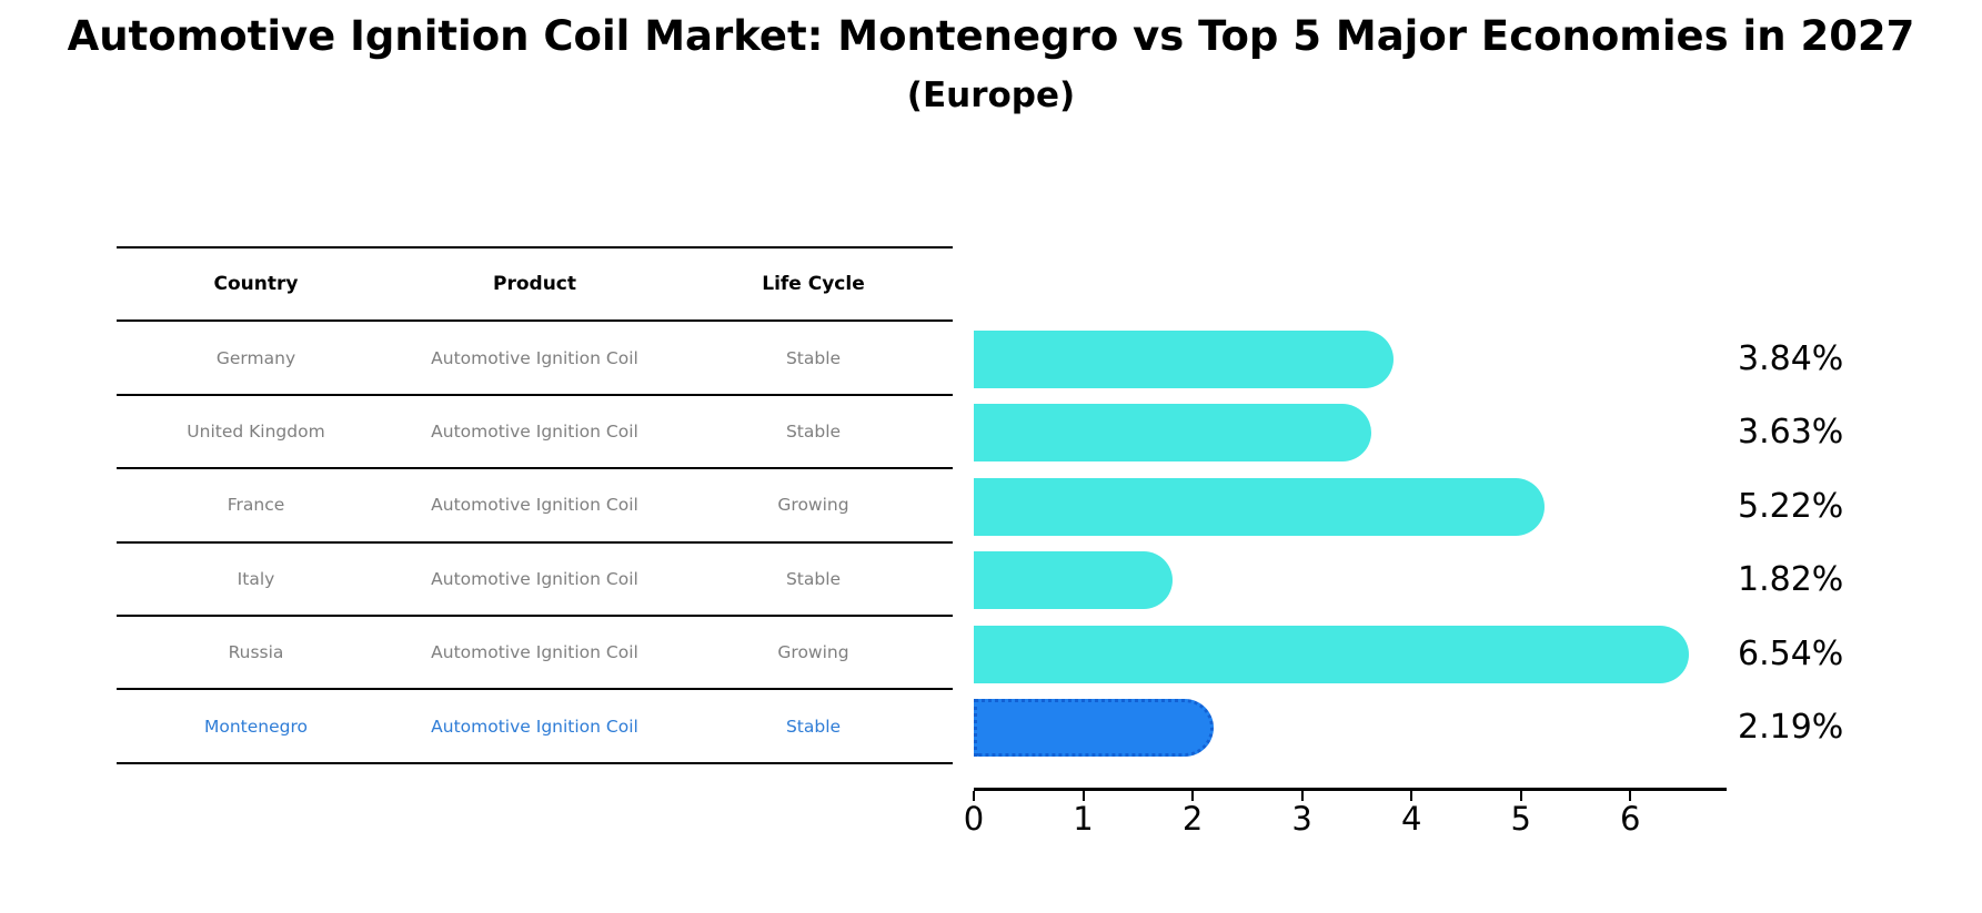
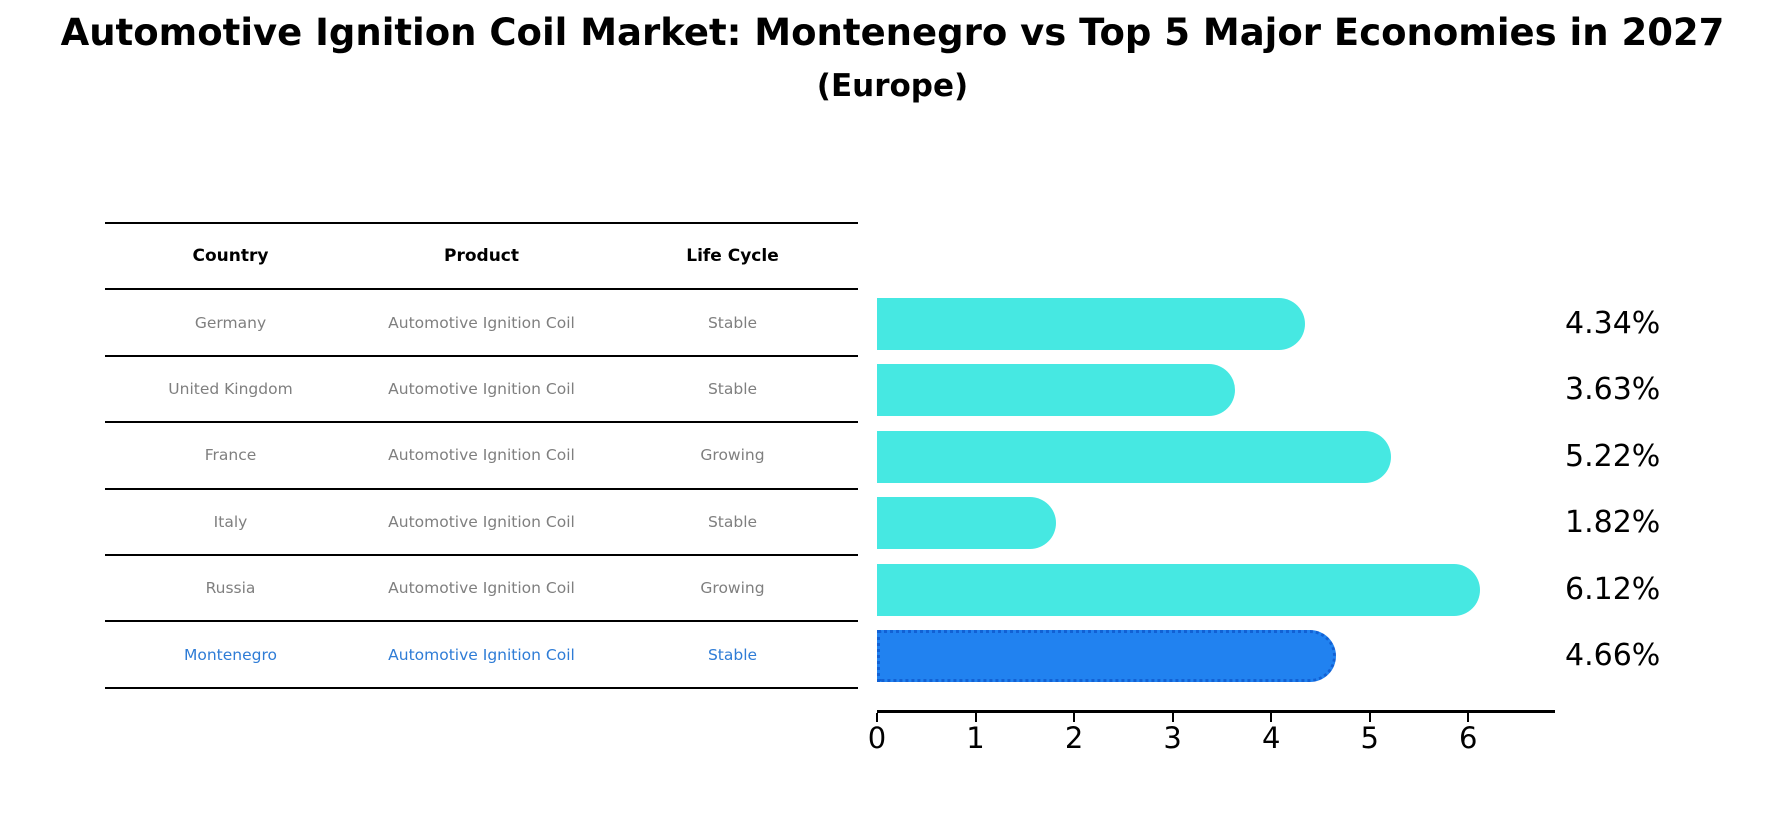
Germany: 3.84% -> 4.34%
Russia: 6.54% -> 6.12%
Montenegro: 2.19% -> 4.66%
